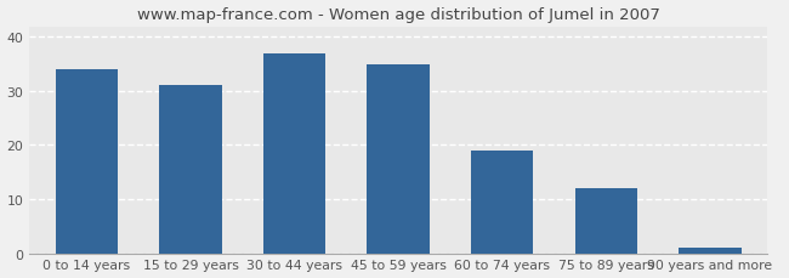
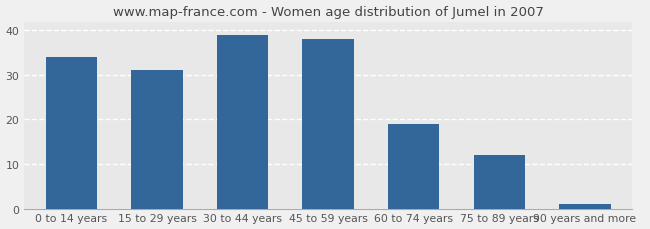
30 to 44 years: 37 -> 39
45 to 59 years: 35 -> 38
